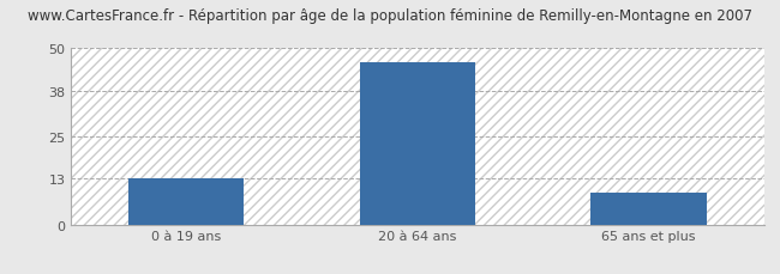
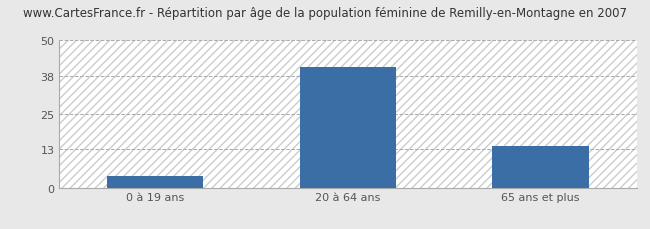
0 à 19 ans: 13 -> 4
20 à 64 ans: 46 -> 41
65 ans et plus: 9 -> 14
